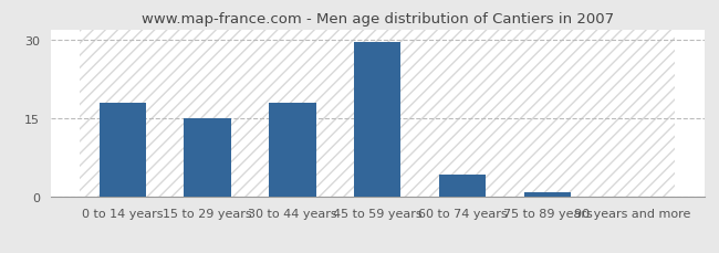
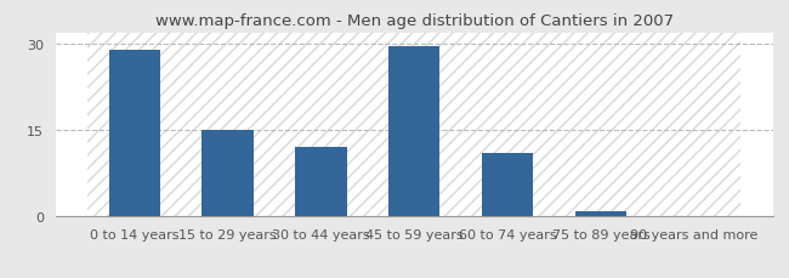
0 to 14 years: 18.0 -> 29.0
30 to 44 years: 18.0 -> 12.0
60 to 74 years: 4.2 -> 11.0
